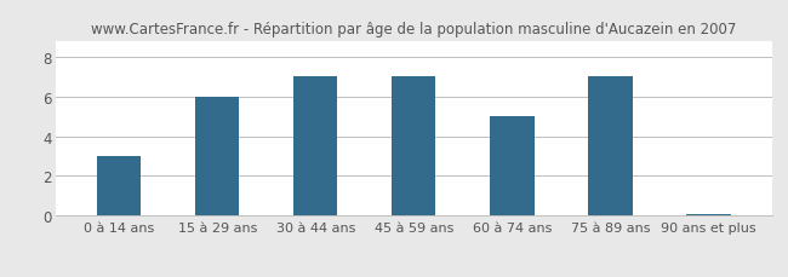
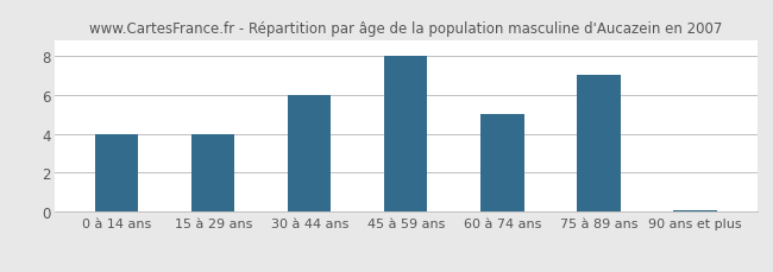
0 à 14 ans: 3.0 -> 4.0
15 à 29 ans: 6.0 -> 4.0
30 à 44 ans: 7.0 -> 6.0
45 à 59 ans: 7.0 -> 8.0
